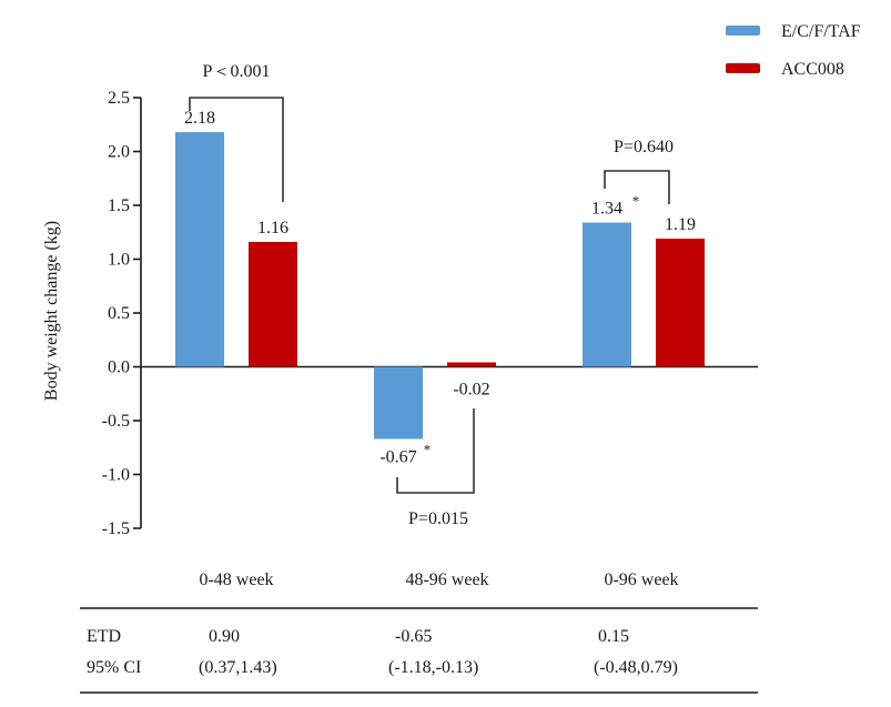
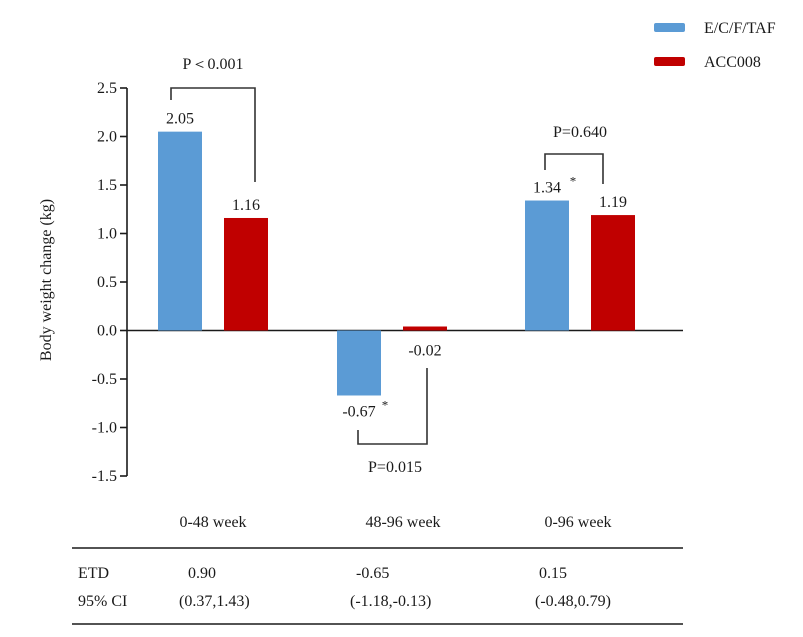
E/C/F/TAF/0-48 week: 2.18 -> 2.05
